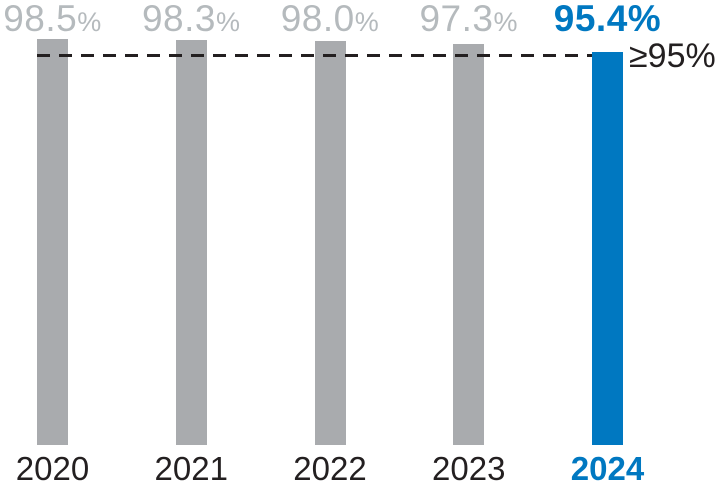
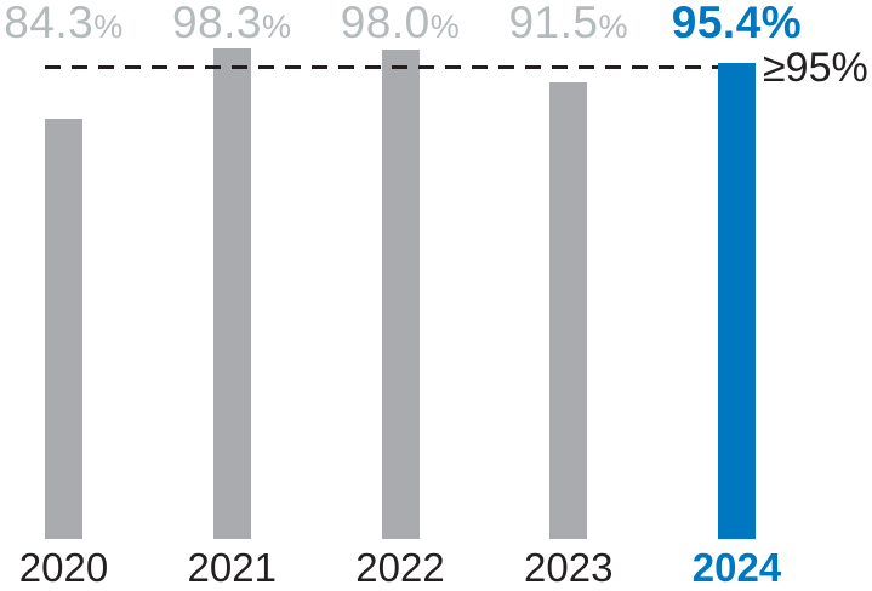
2020: 98.5 -> 84.3
2023: 97.3 -> 91.5
